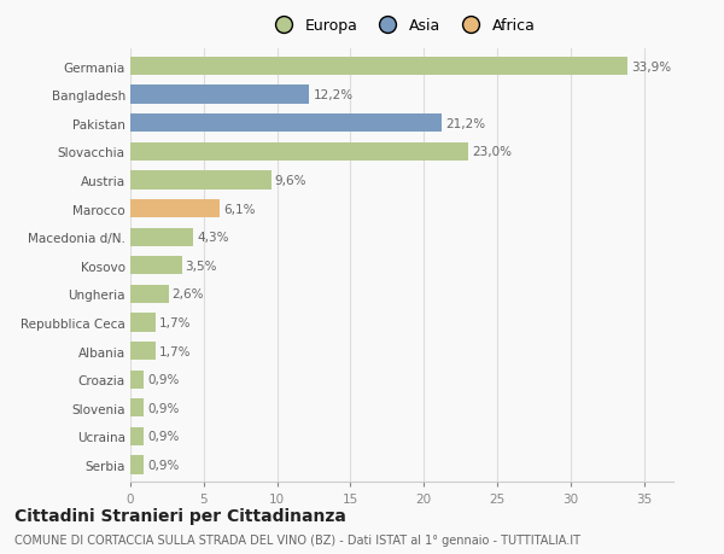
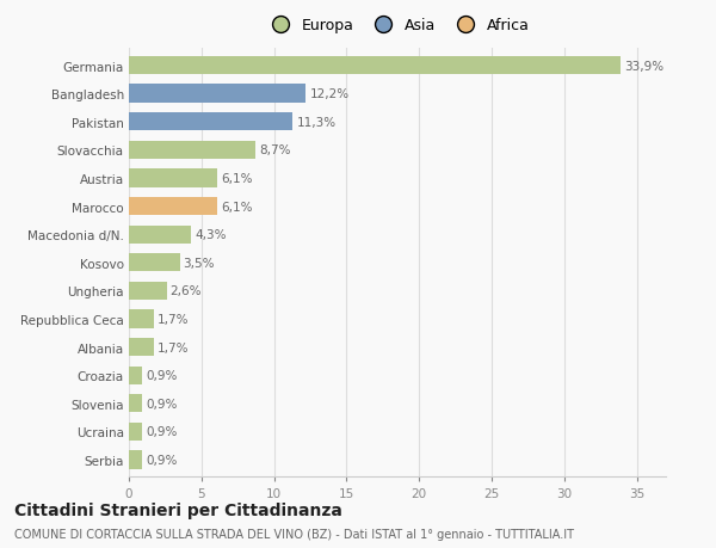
Pakistan: 21,2% -> 11,3%
Slovacchia: 23,0% -> 8,7%
Austria: 9,6% -> 6,1%
